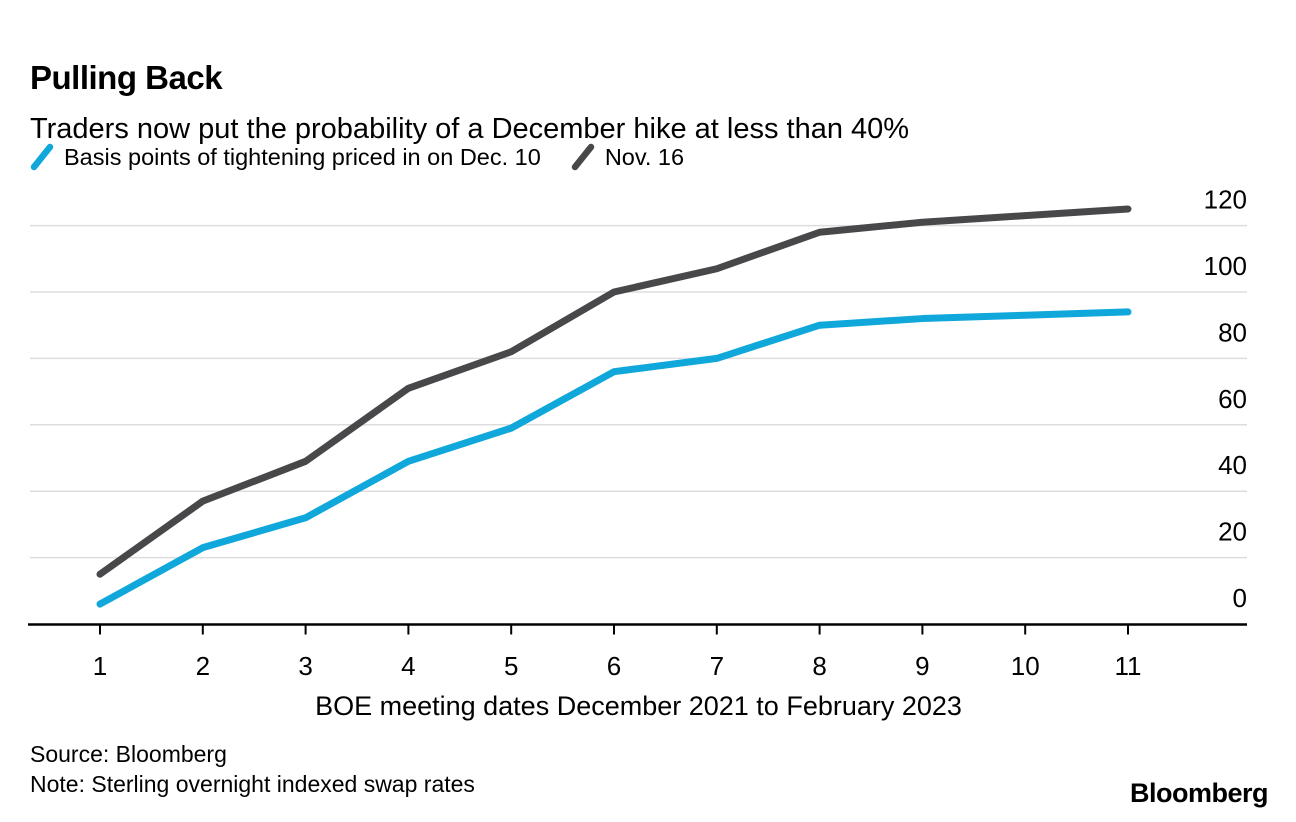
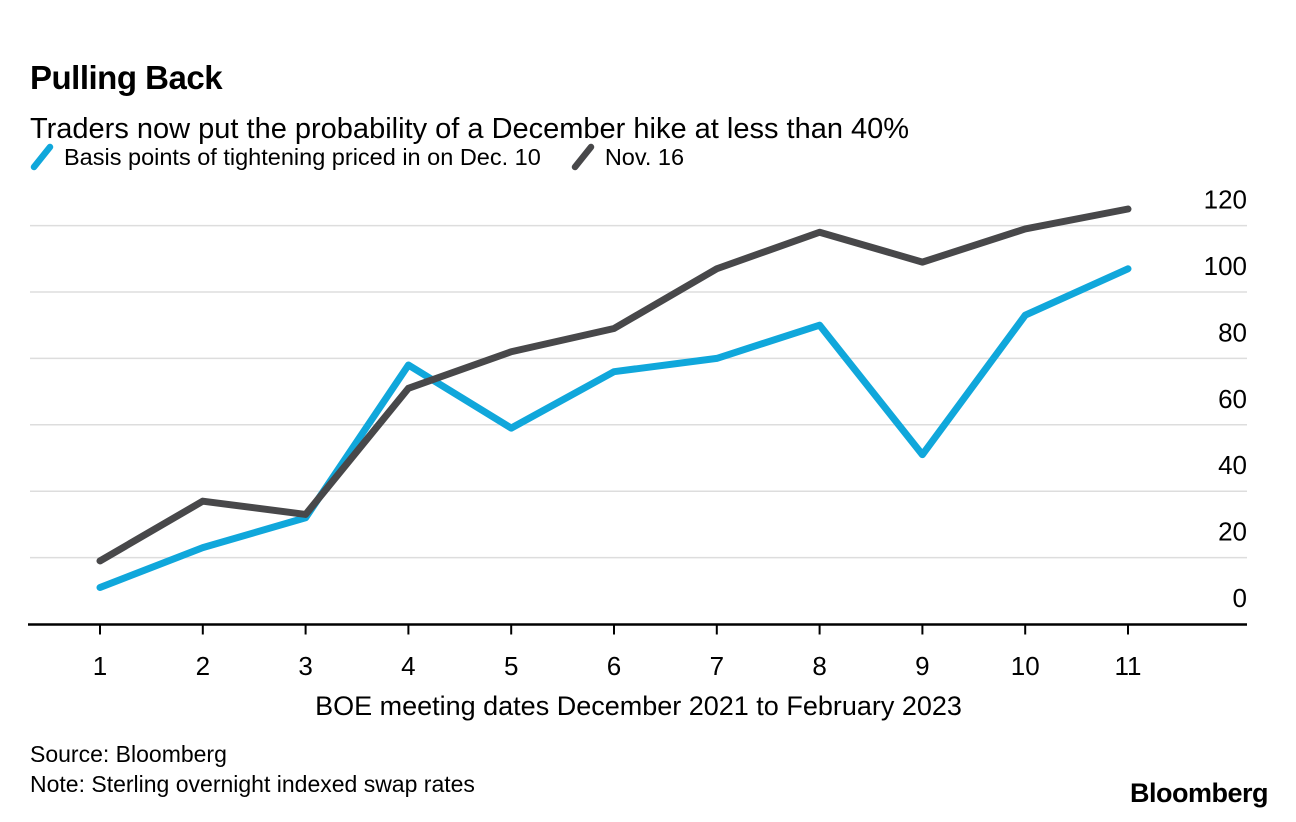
Basis points of tightening priced in on Dec. 10/1: 6 -> 11
Nov. 16/1: 15 -> 19
Nov. 16/3: 49 -> 33
Basis points of tightening priced in on Dec. 10/4: 49 -> 78
Nov. 16/6: 100 -> 89
Basis points of tightening priced in on Dec. 10/9: 92 -> 51
Nov. 16/9: 121 -> 109
Nov. 16/10: 123 -> 119
Basis points of tightening priced in on Dec. 10/11: 94 -> 107
